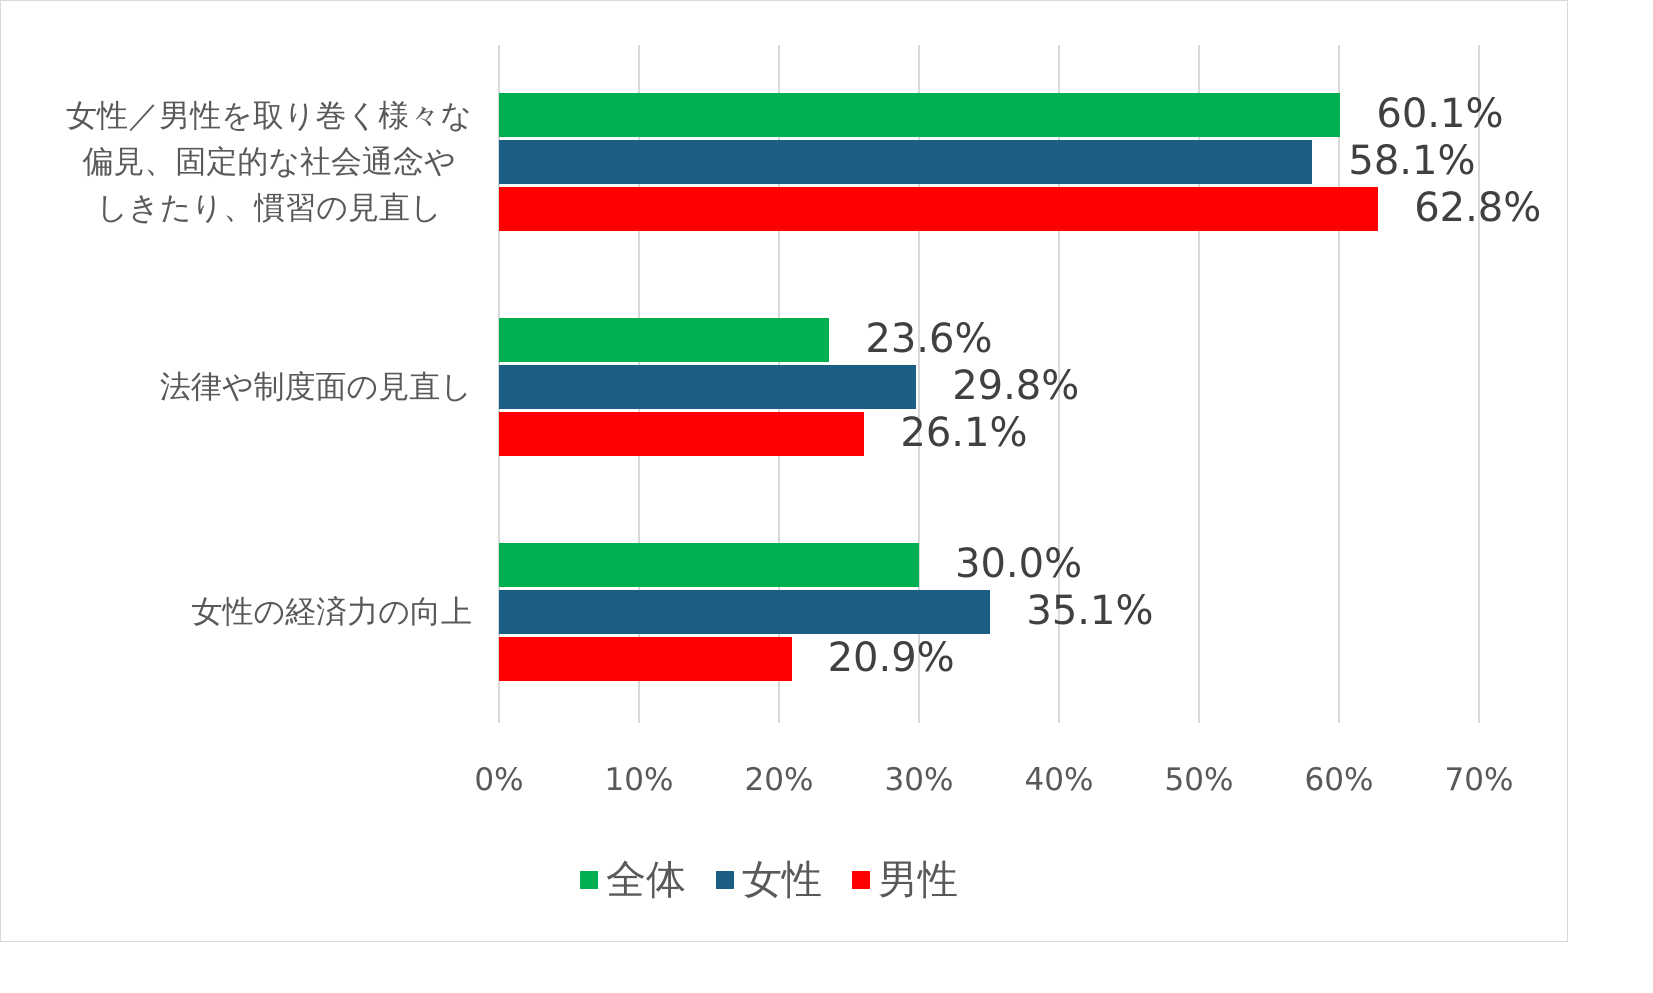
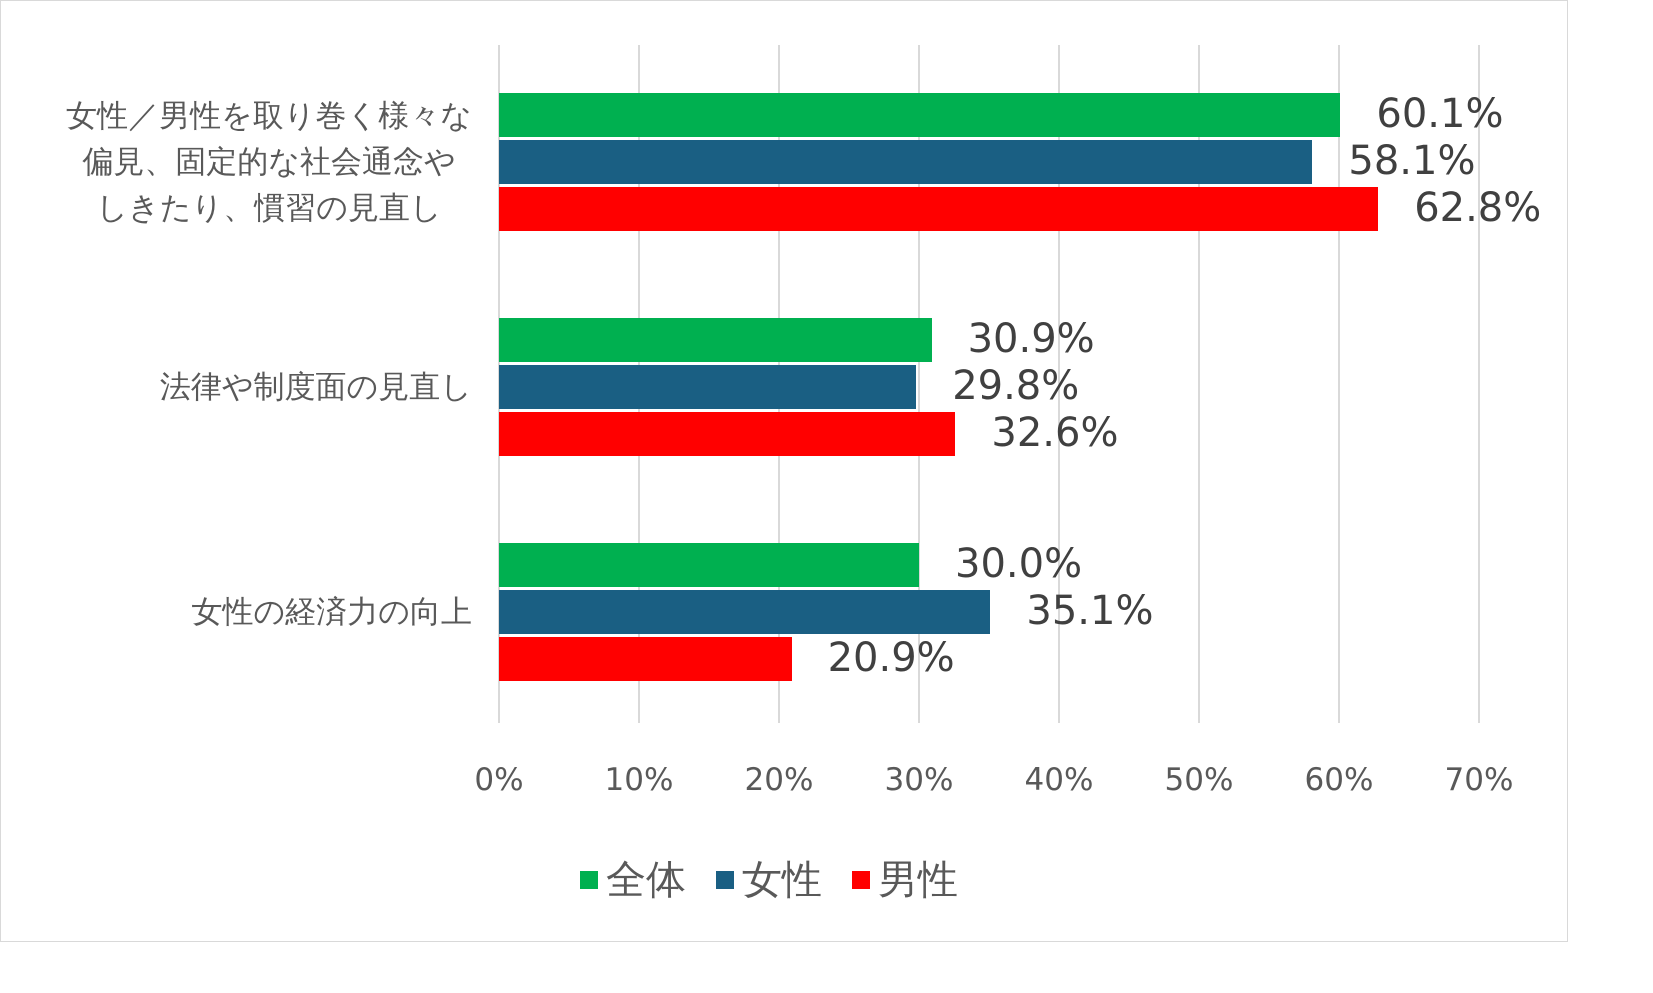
全体/法律や制度面の見直し: 23.6% -> 30.9%
男性/法律や制度面の見直し: 26.1% -> 32.6%
